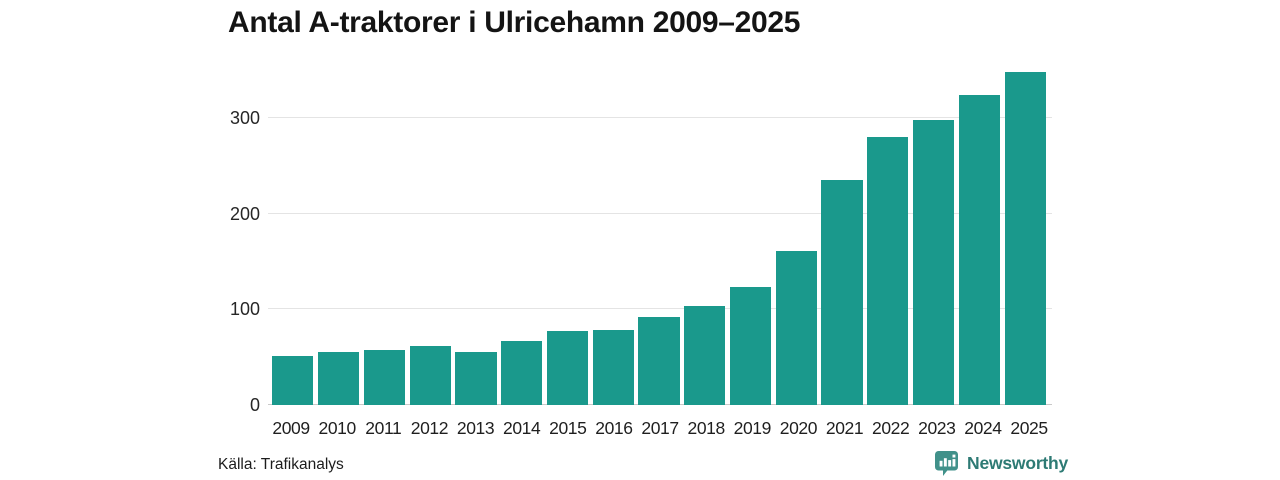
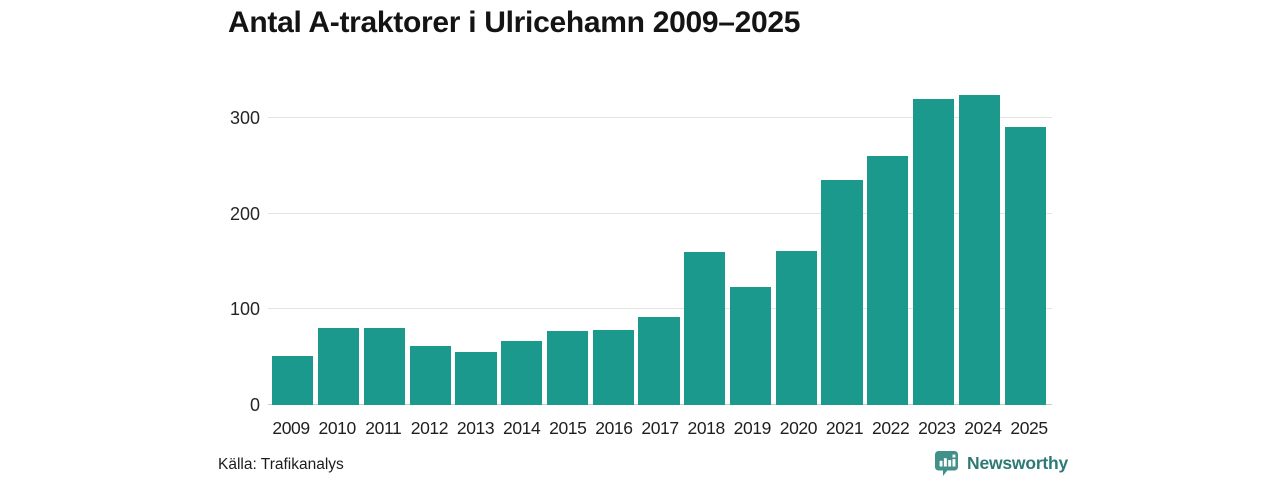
2010: 60 -> 80
2011: 60 -> 80
2018: 100 -> 160
2022: 280 -> 260
2023: 300 -> 320
2025: 350 -> 290
